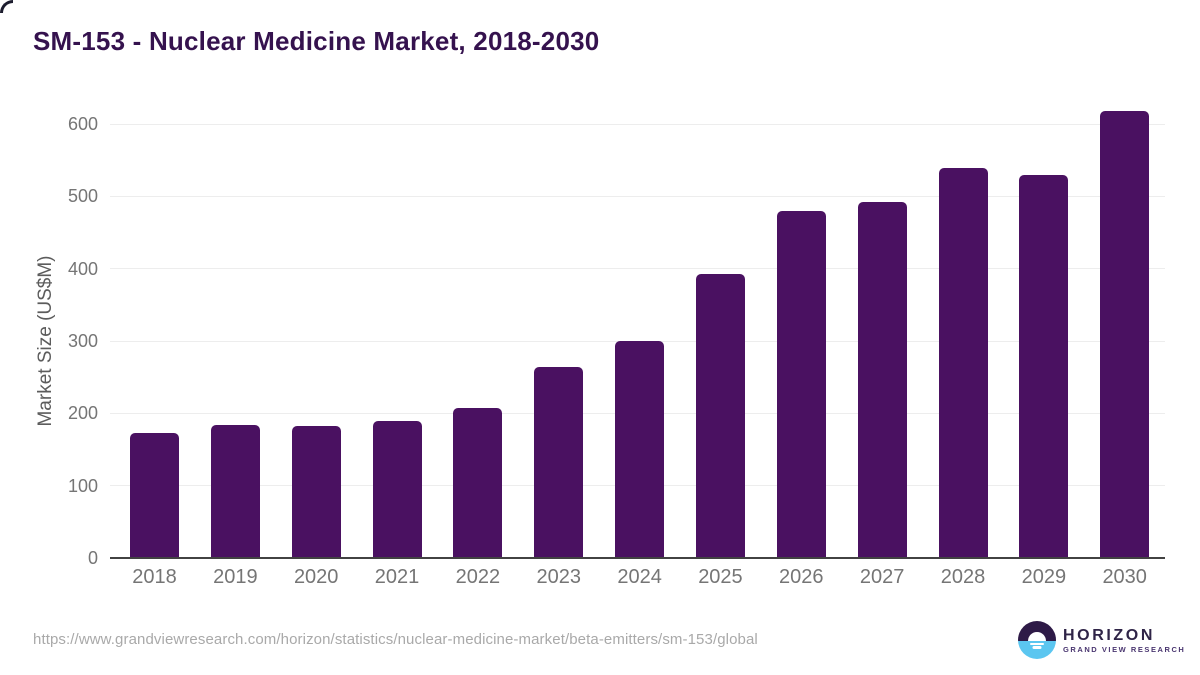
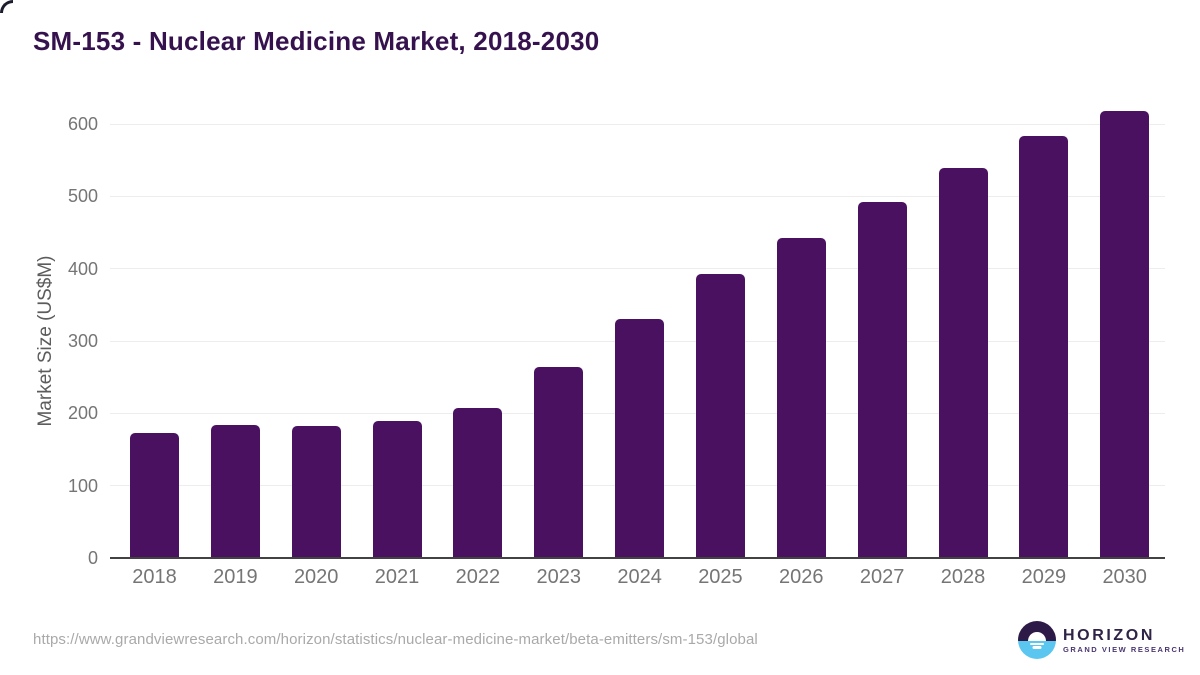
2024: 300 -> 330
2026: 480 -> 440
2029: 530 -> 580
